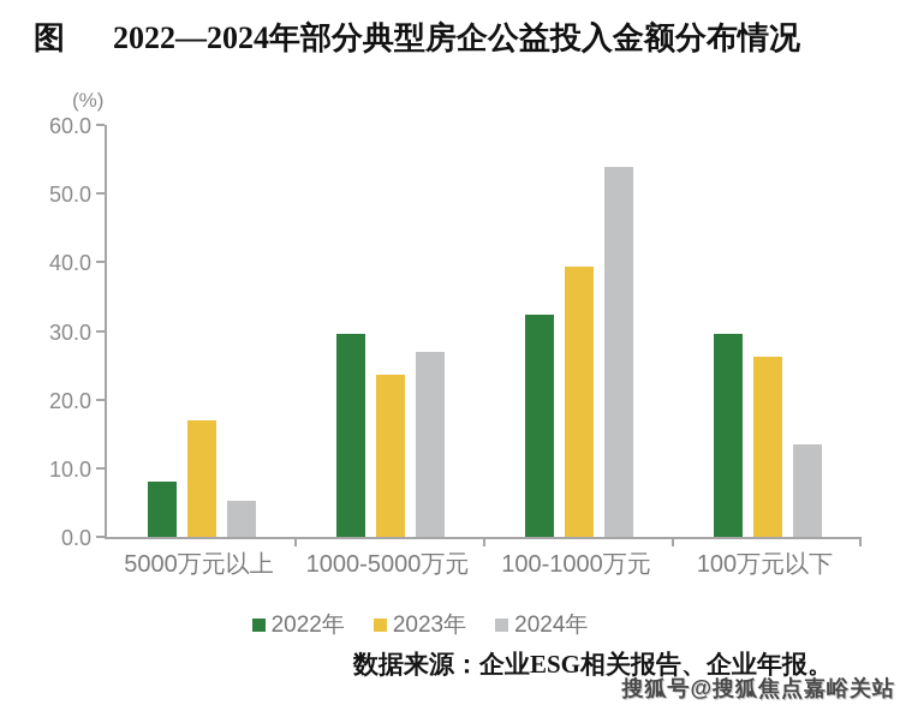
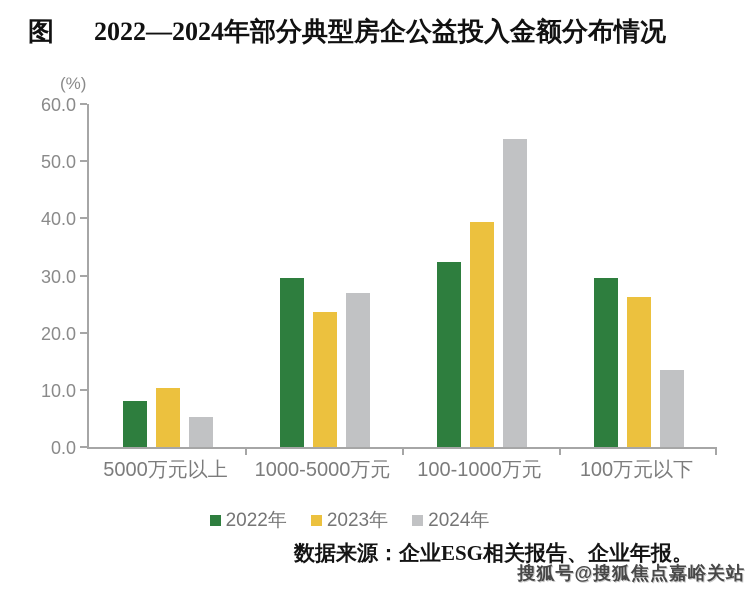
2023年/5000万元以上: 17 -> 10
